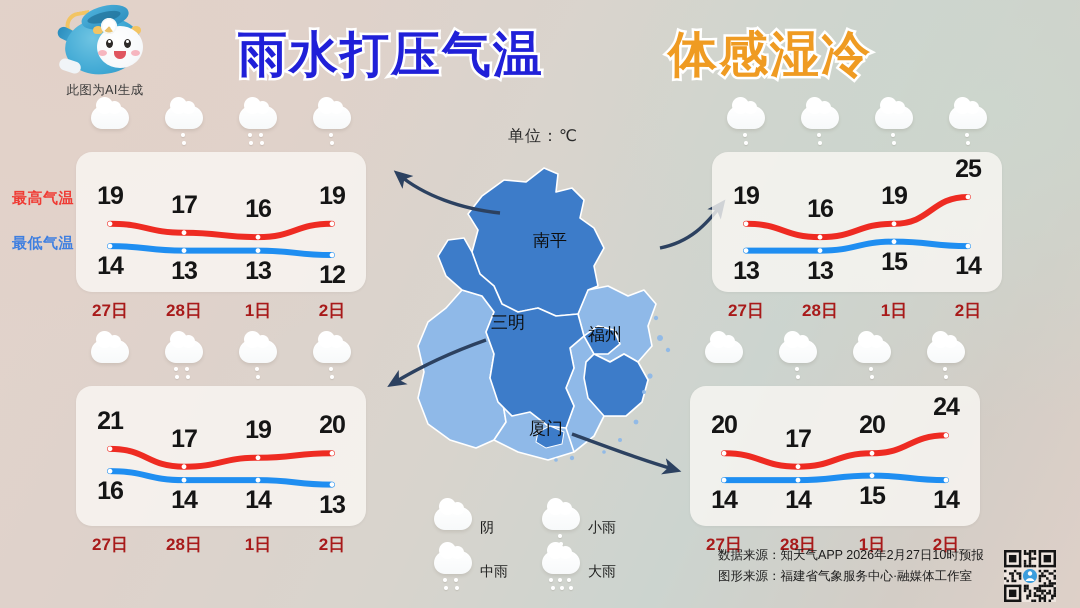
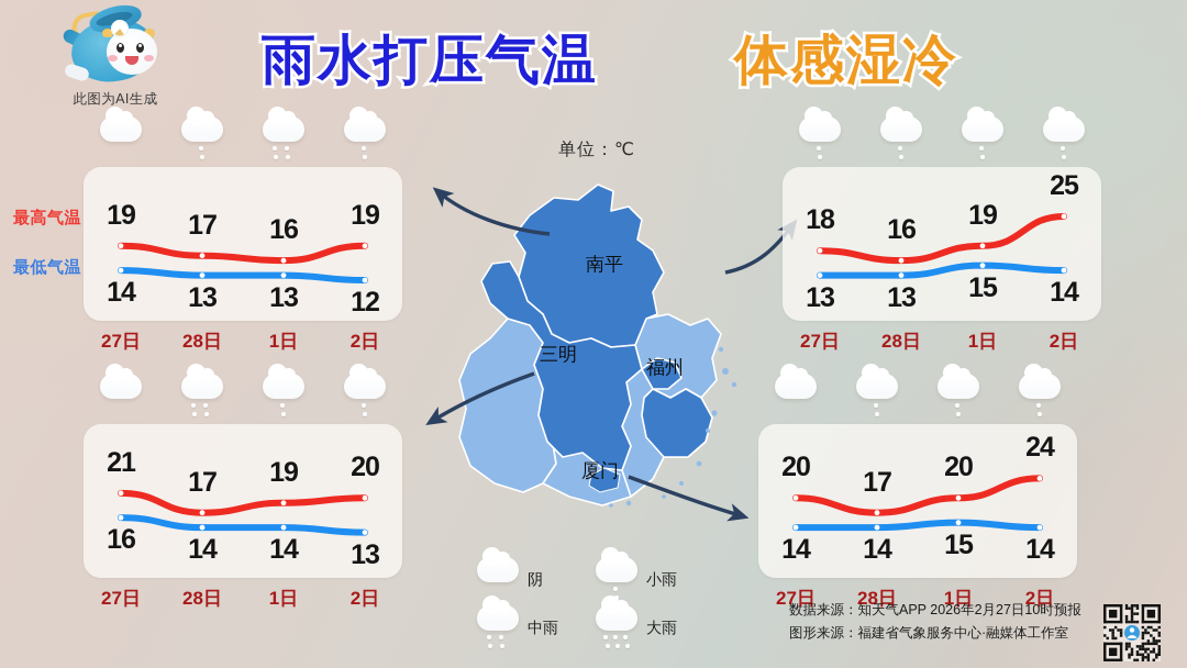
福州/最高气温/27日: 19 -> 18
